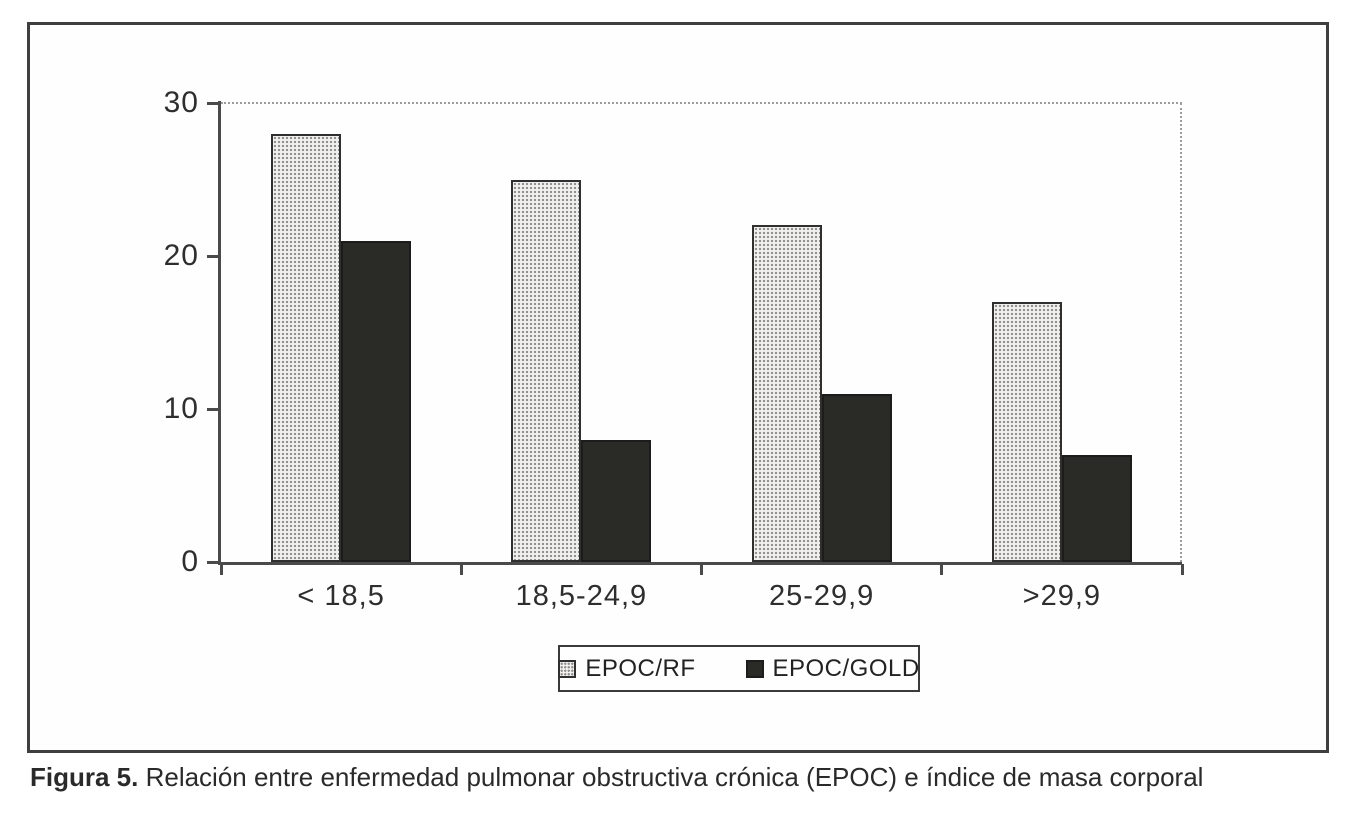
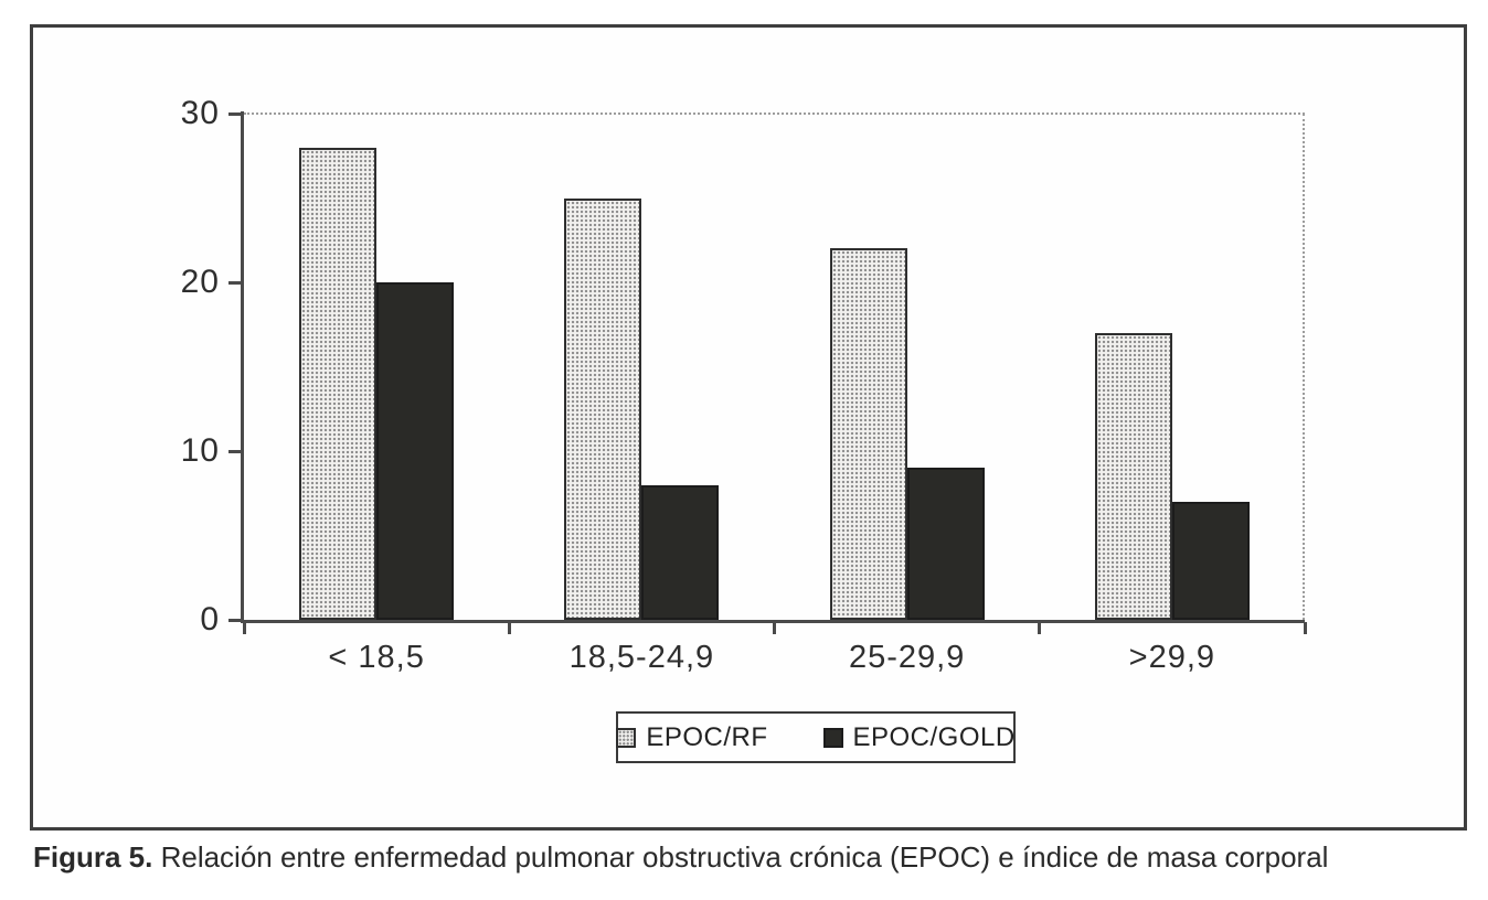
EPOC/GOLD/< 18,5: 21 -> 20
EPOC/GOLD/25-29,9: 11 -> 9
